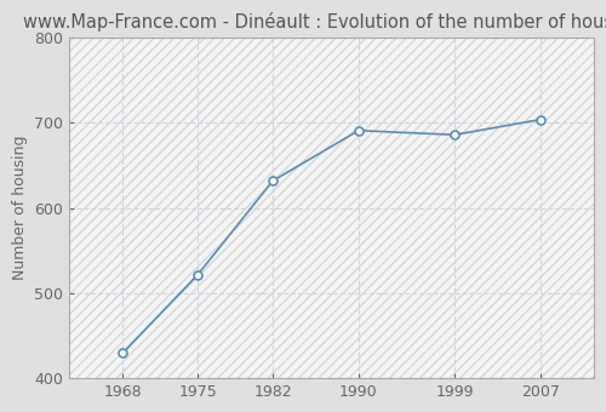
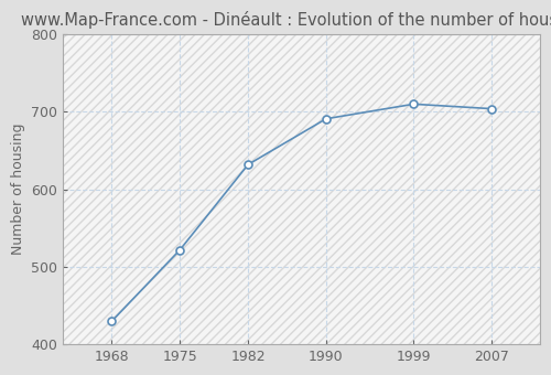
1999: 686 -> 710
